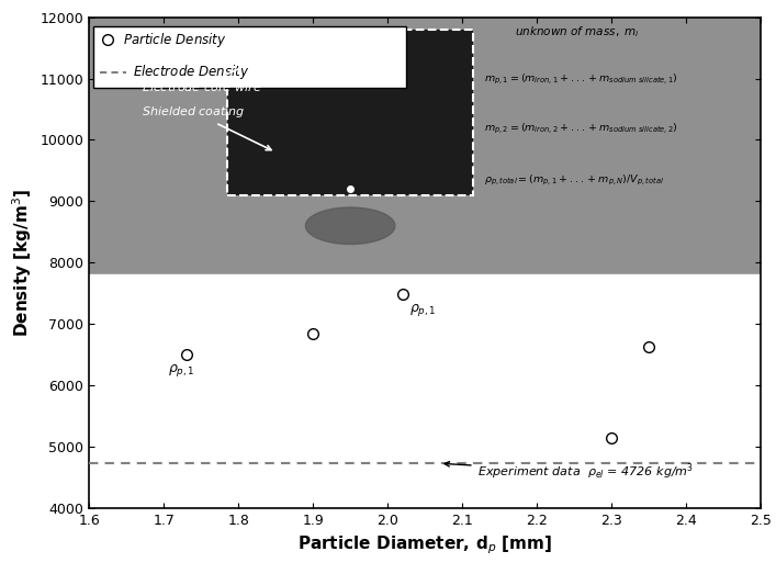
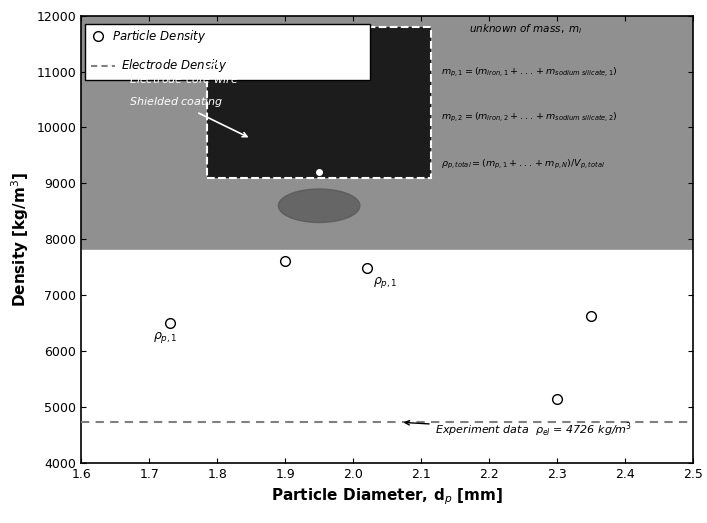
1.9: 6840 -> 7620
